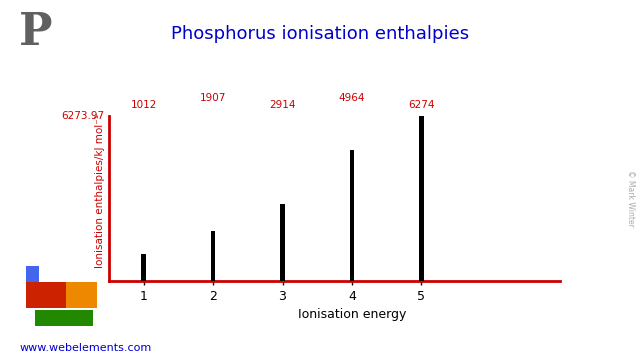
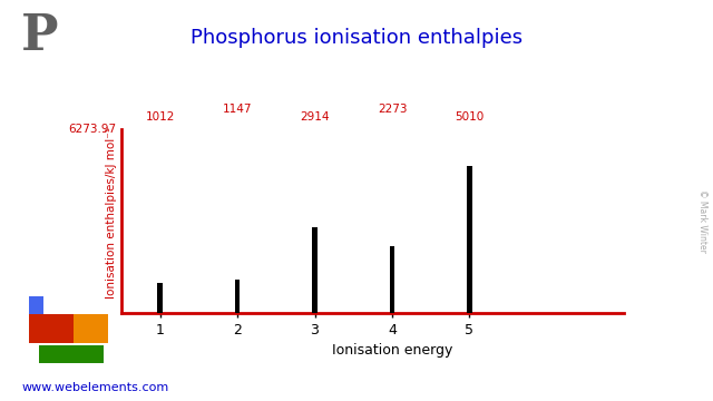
2: 1907 -> 1147
4: 4964 -> 2273
5: 6274 -> 5010
